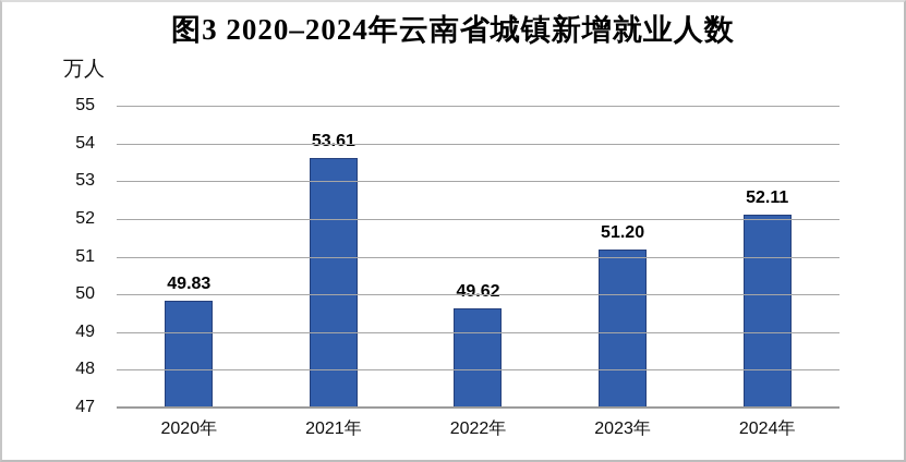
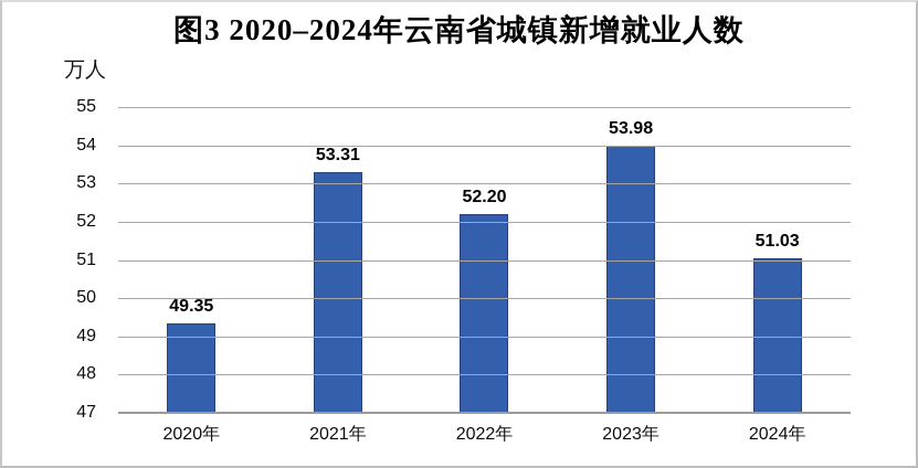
2020年: 49.83 -> 49.35
2021年: 53.61 -> 53.31
2022年: 49.62 -> 52.20
2023年: 51.20 -> 53.98
2024年: 52.11 -> 51.03
